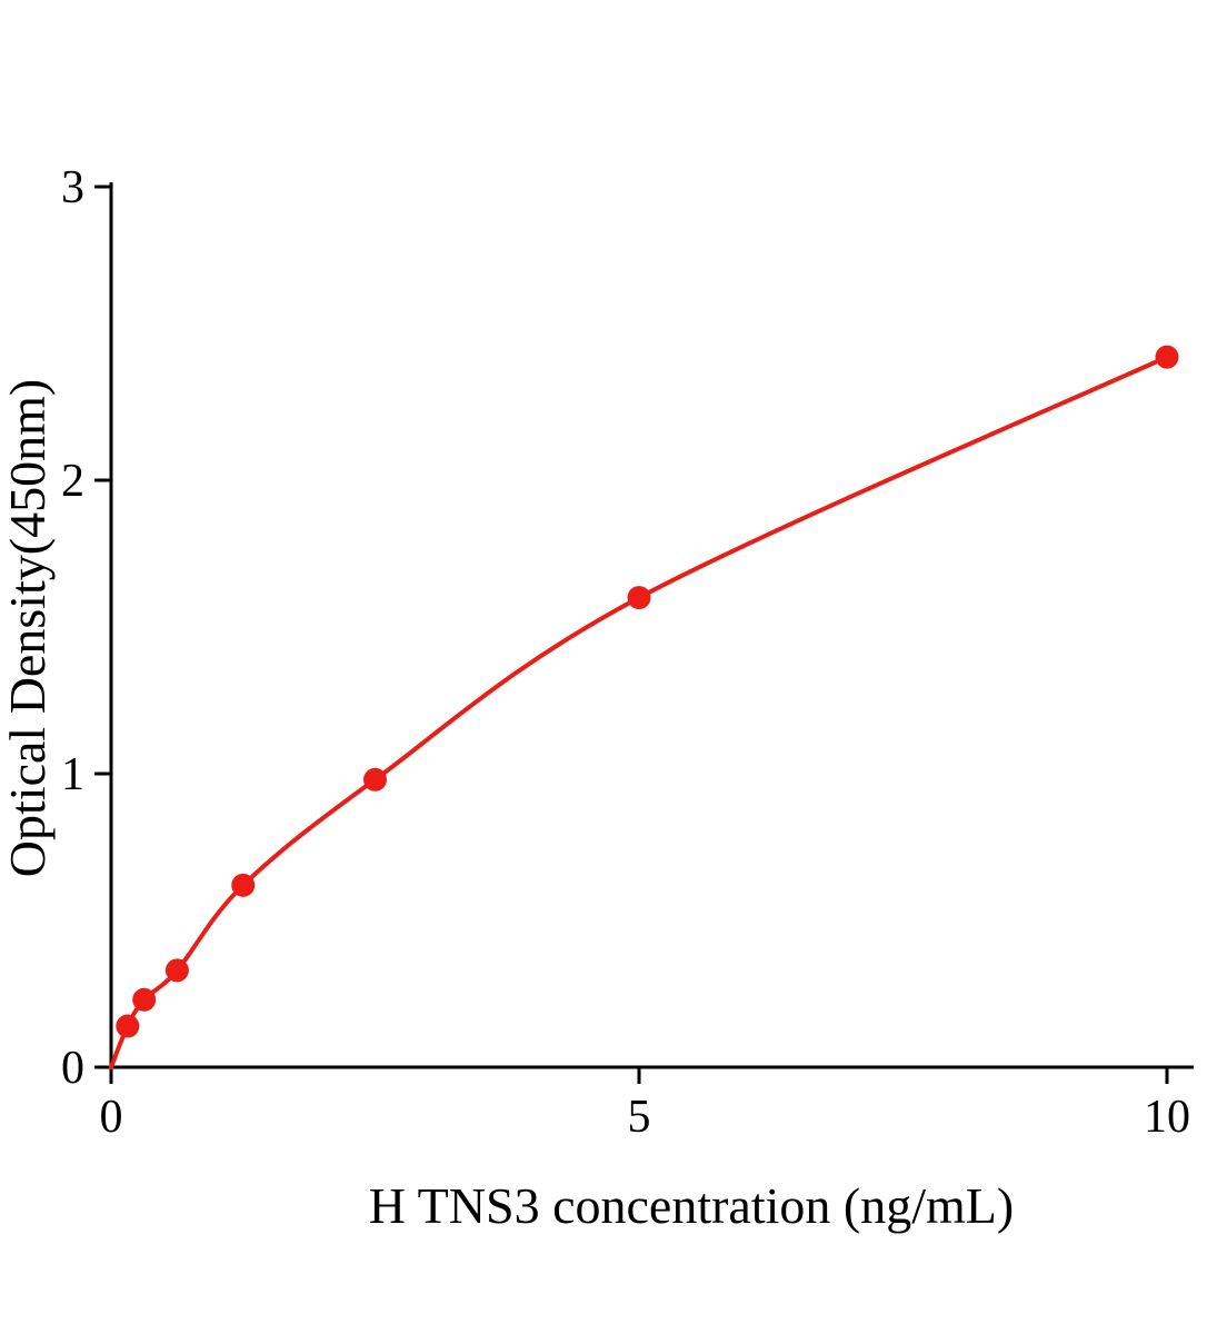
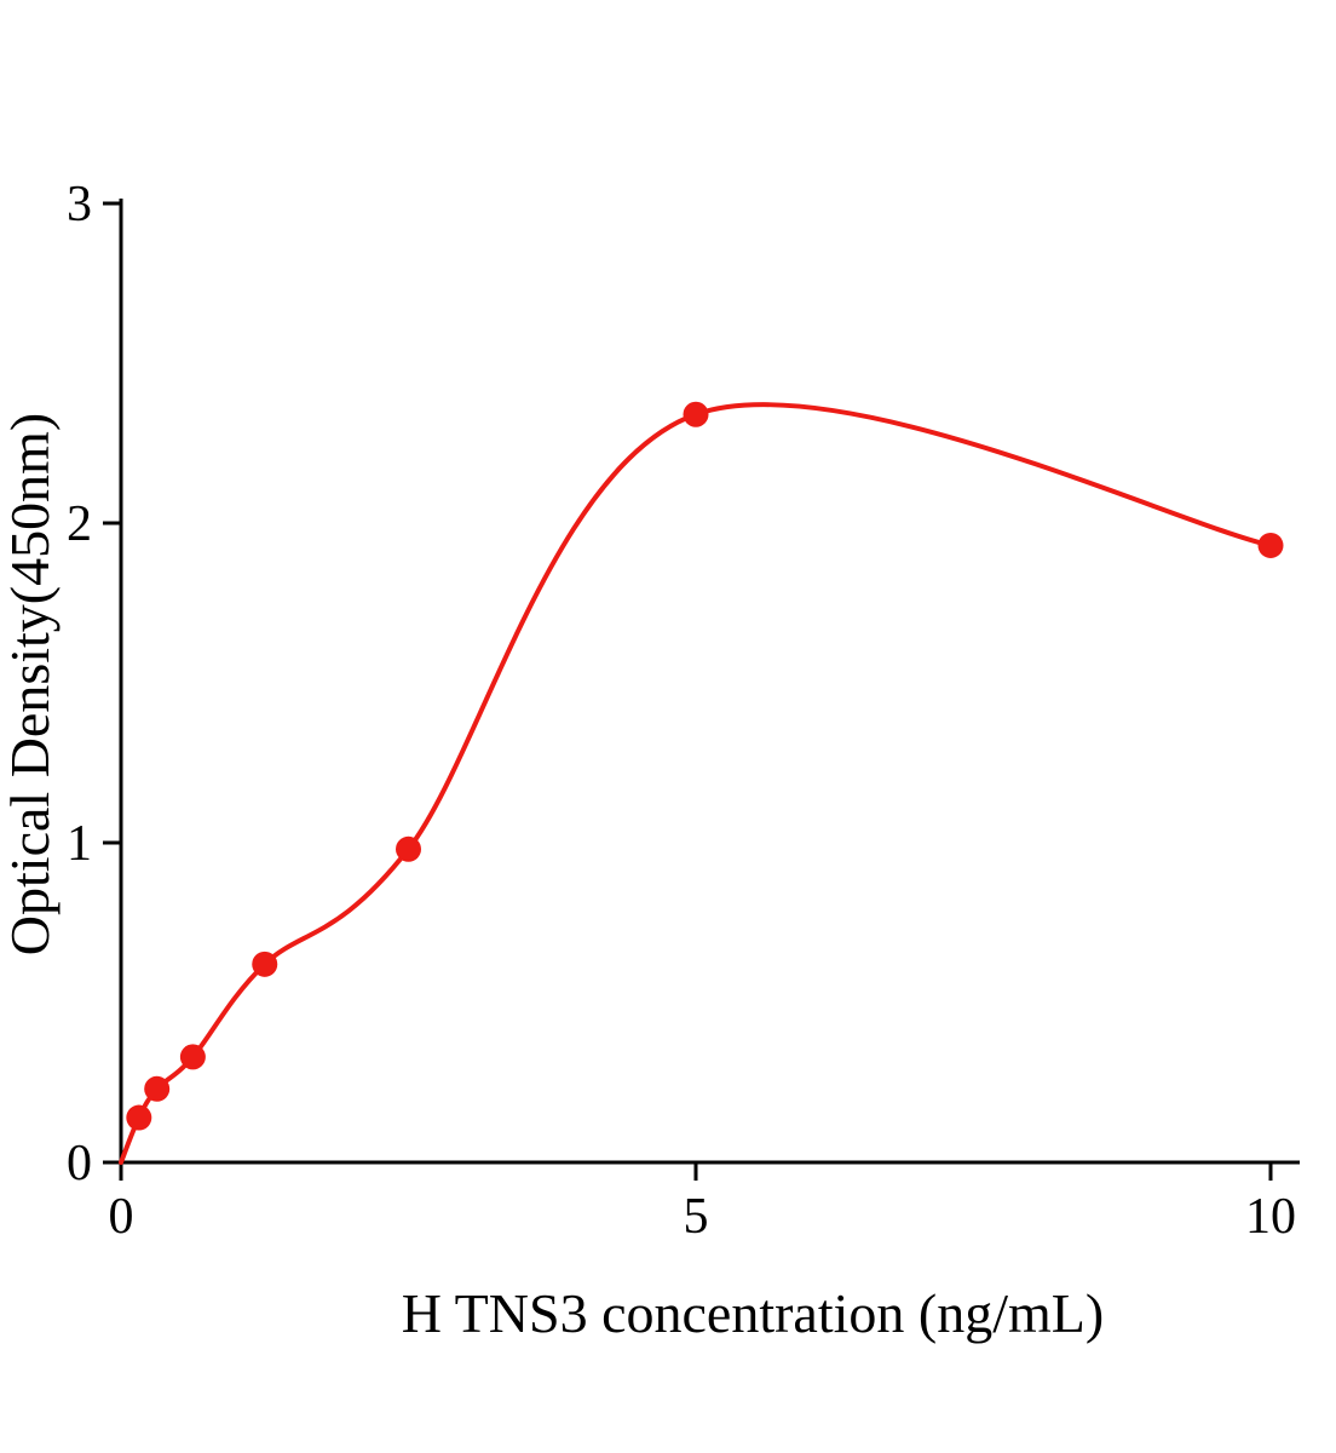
5: 1.60 -> 2.34
10: 2.42 -> 1.93
